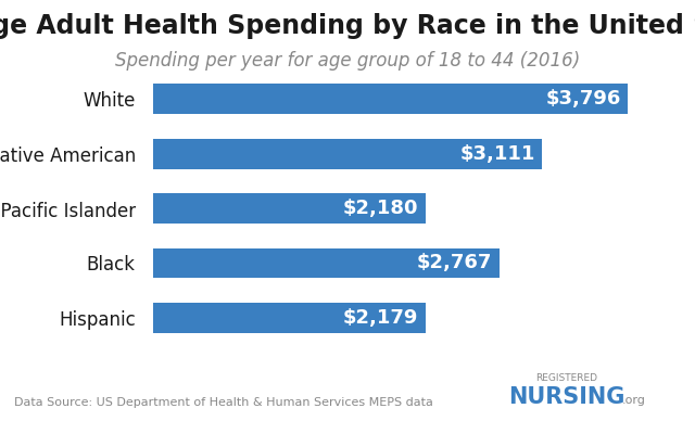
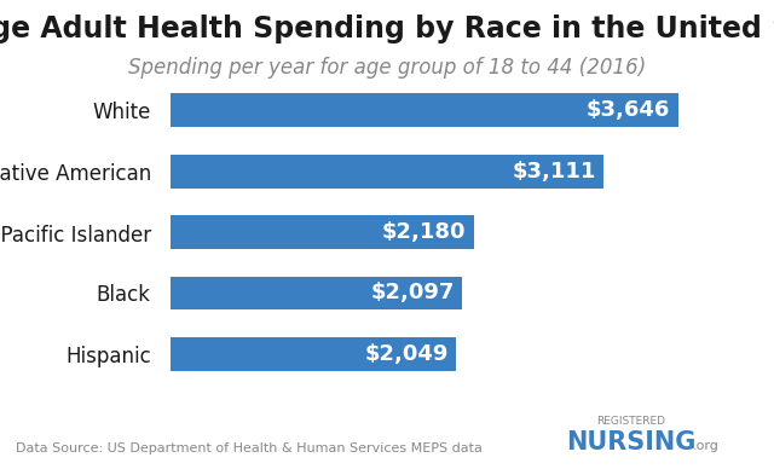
White: $3,796 -> $3,646
Black: $2,767 -> $2,097
Hispanic: $2,179 -> $2,049
